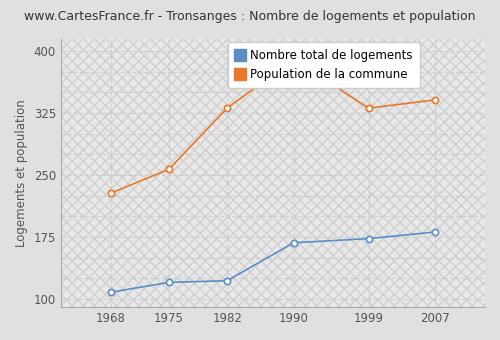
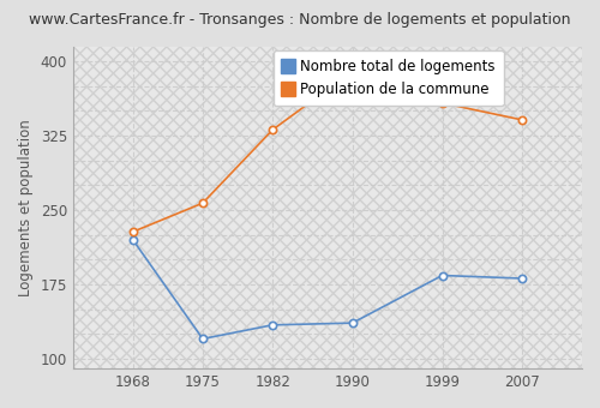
Nombre total de logements/1968: 108 -> 220
Nombre total de logements/1982: 122 -> 134
Nombre total de logements/1990: 168 -> 136
Nombre total de logements/1999: 173 -> 184
Population de la commune/1999: 331 -> 358
